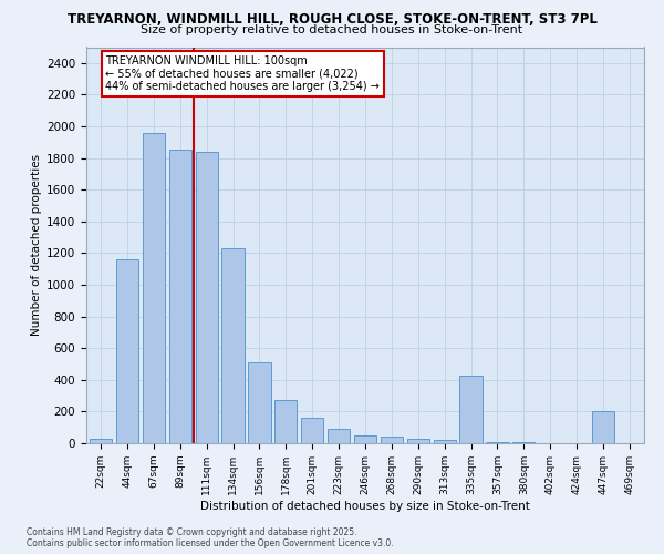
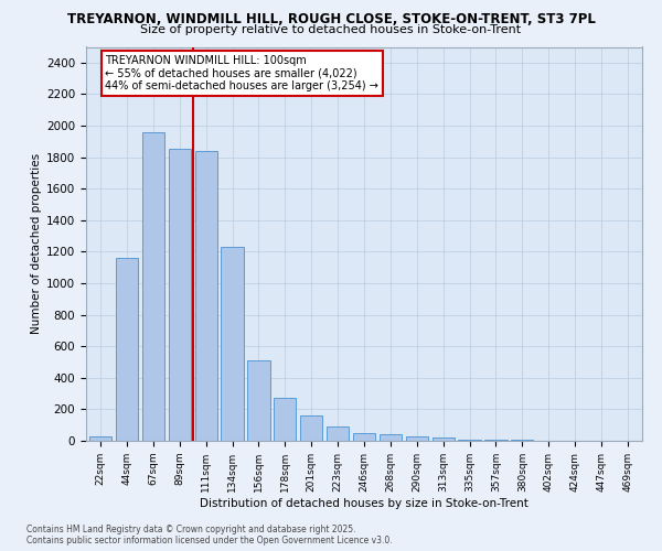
335sqm: 430 -> 0
447sqm: 200 -> 0
